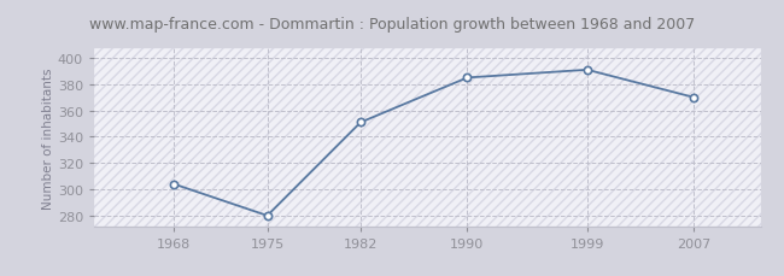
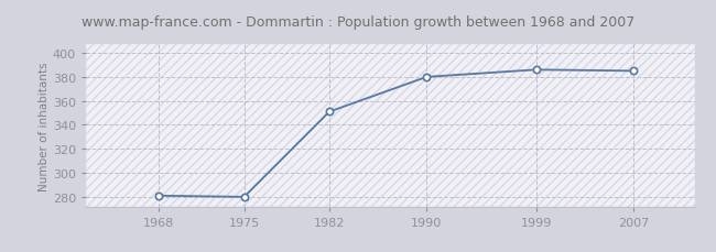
1968: 304 -> 281
1990: 385 -> 380
1999: 391 -> 386
2007: 370 -> 385
